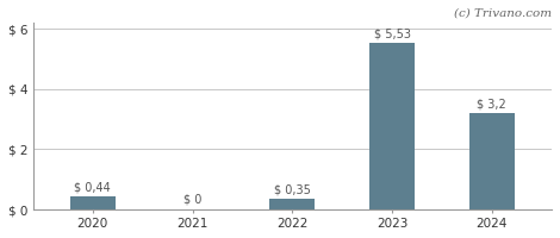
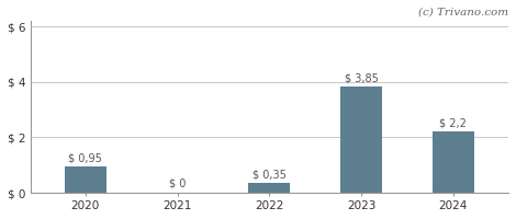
2020: 0,44 -> 0,95
2023: 5,53 -> 3,85
2024: 3,2 -> 2,2
